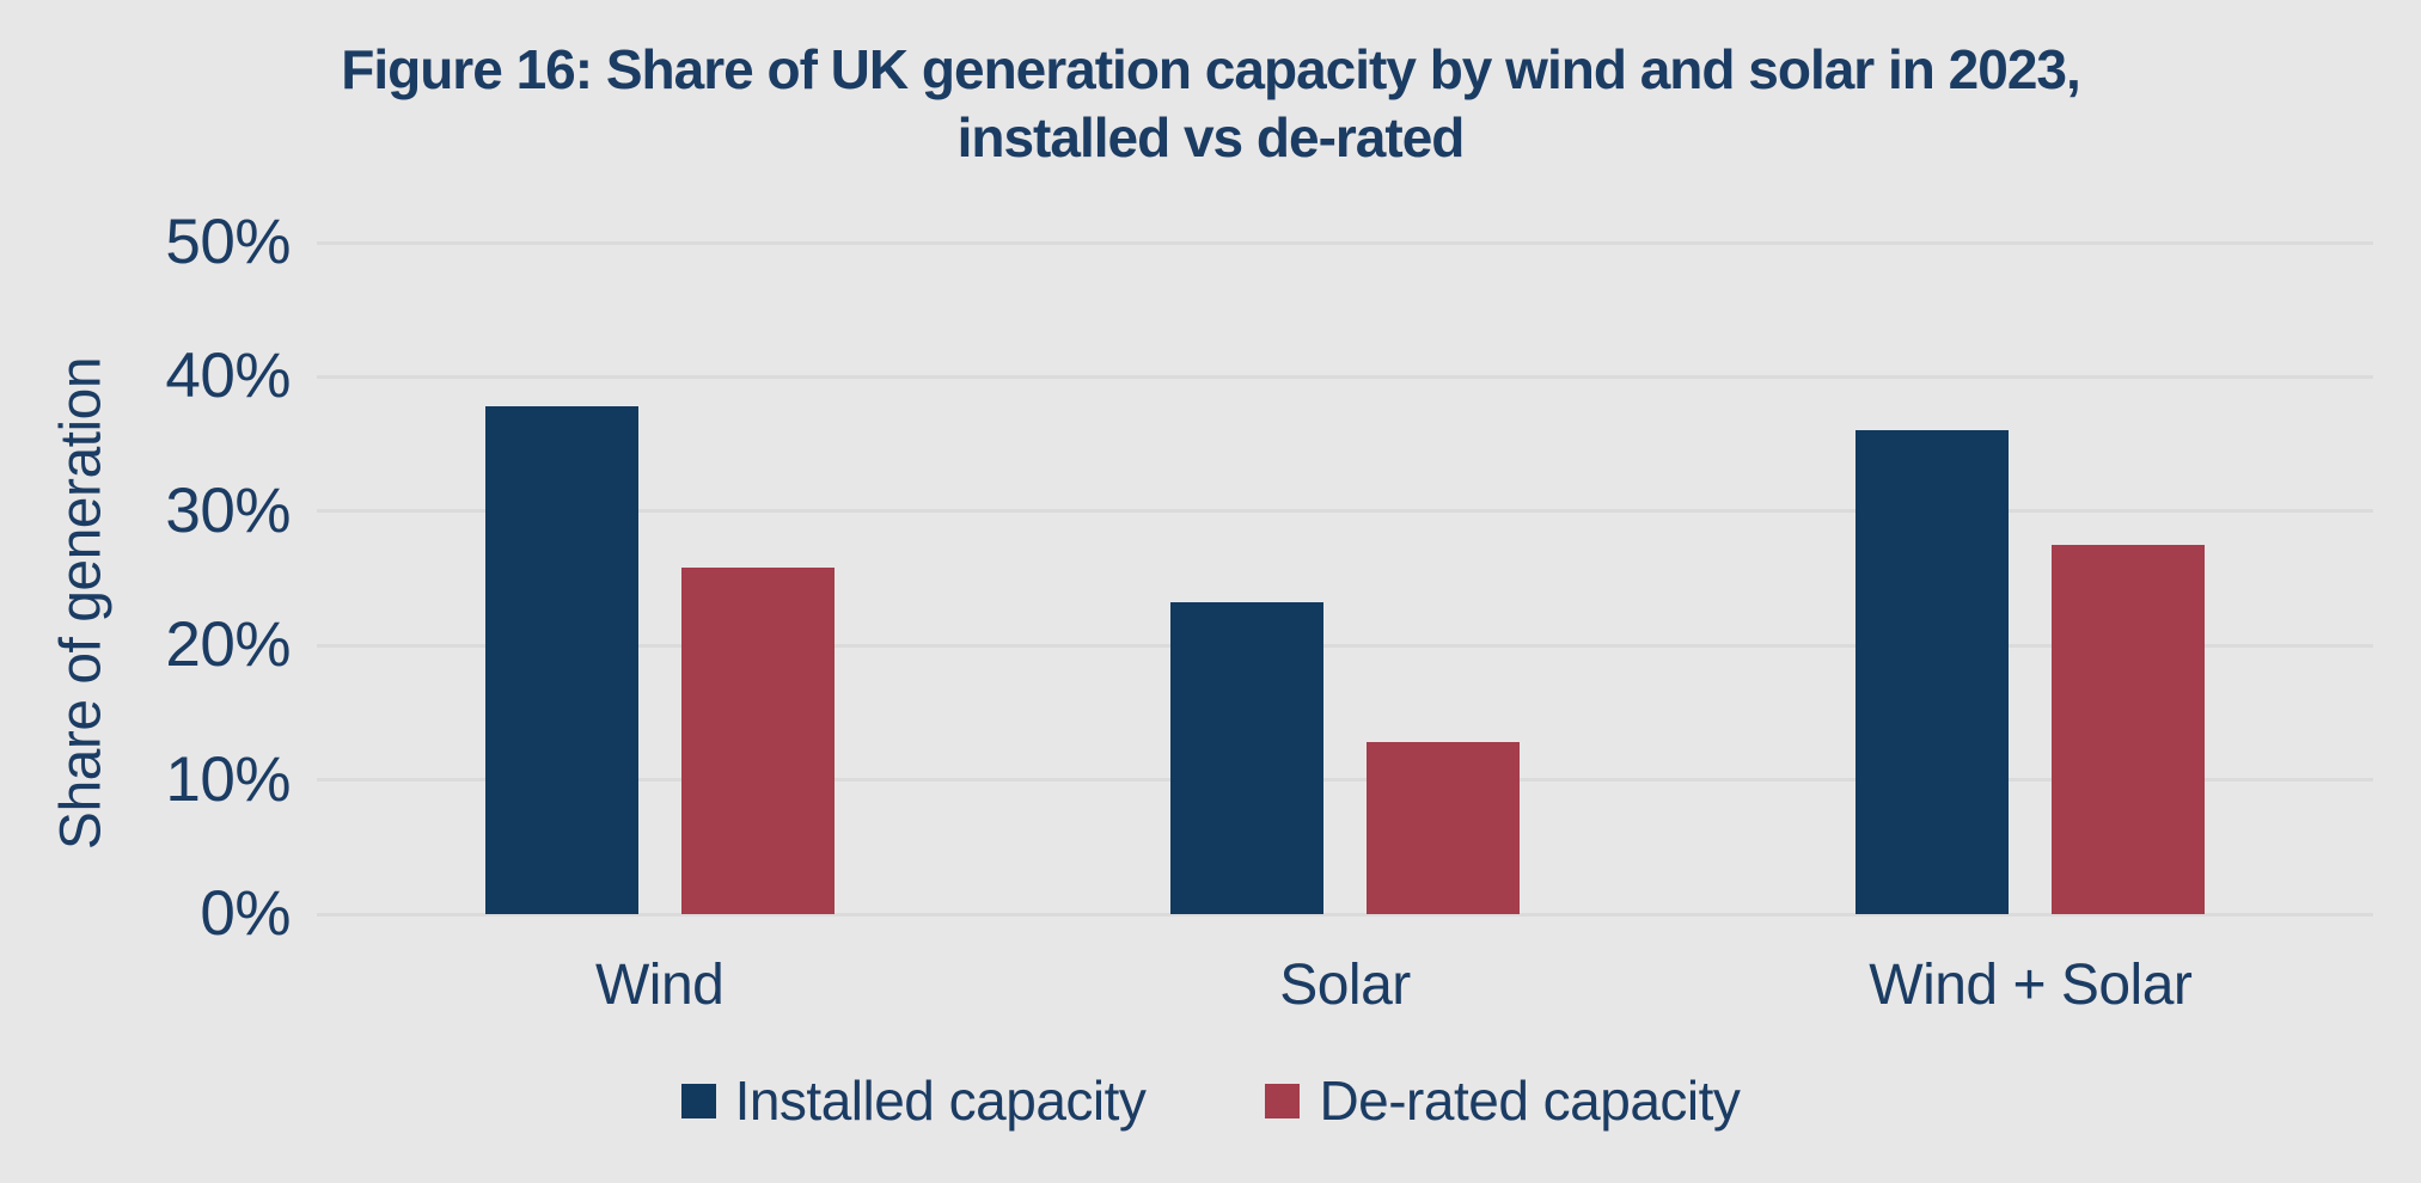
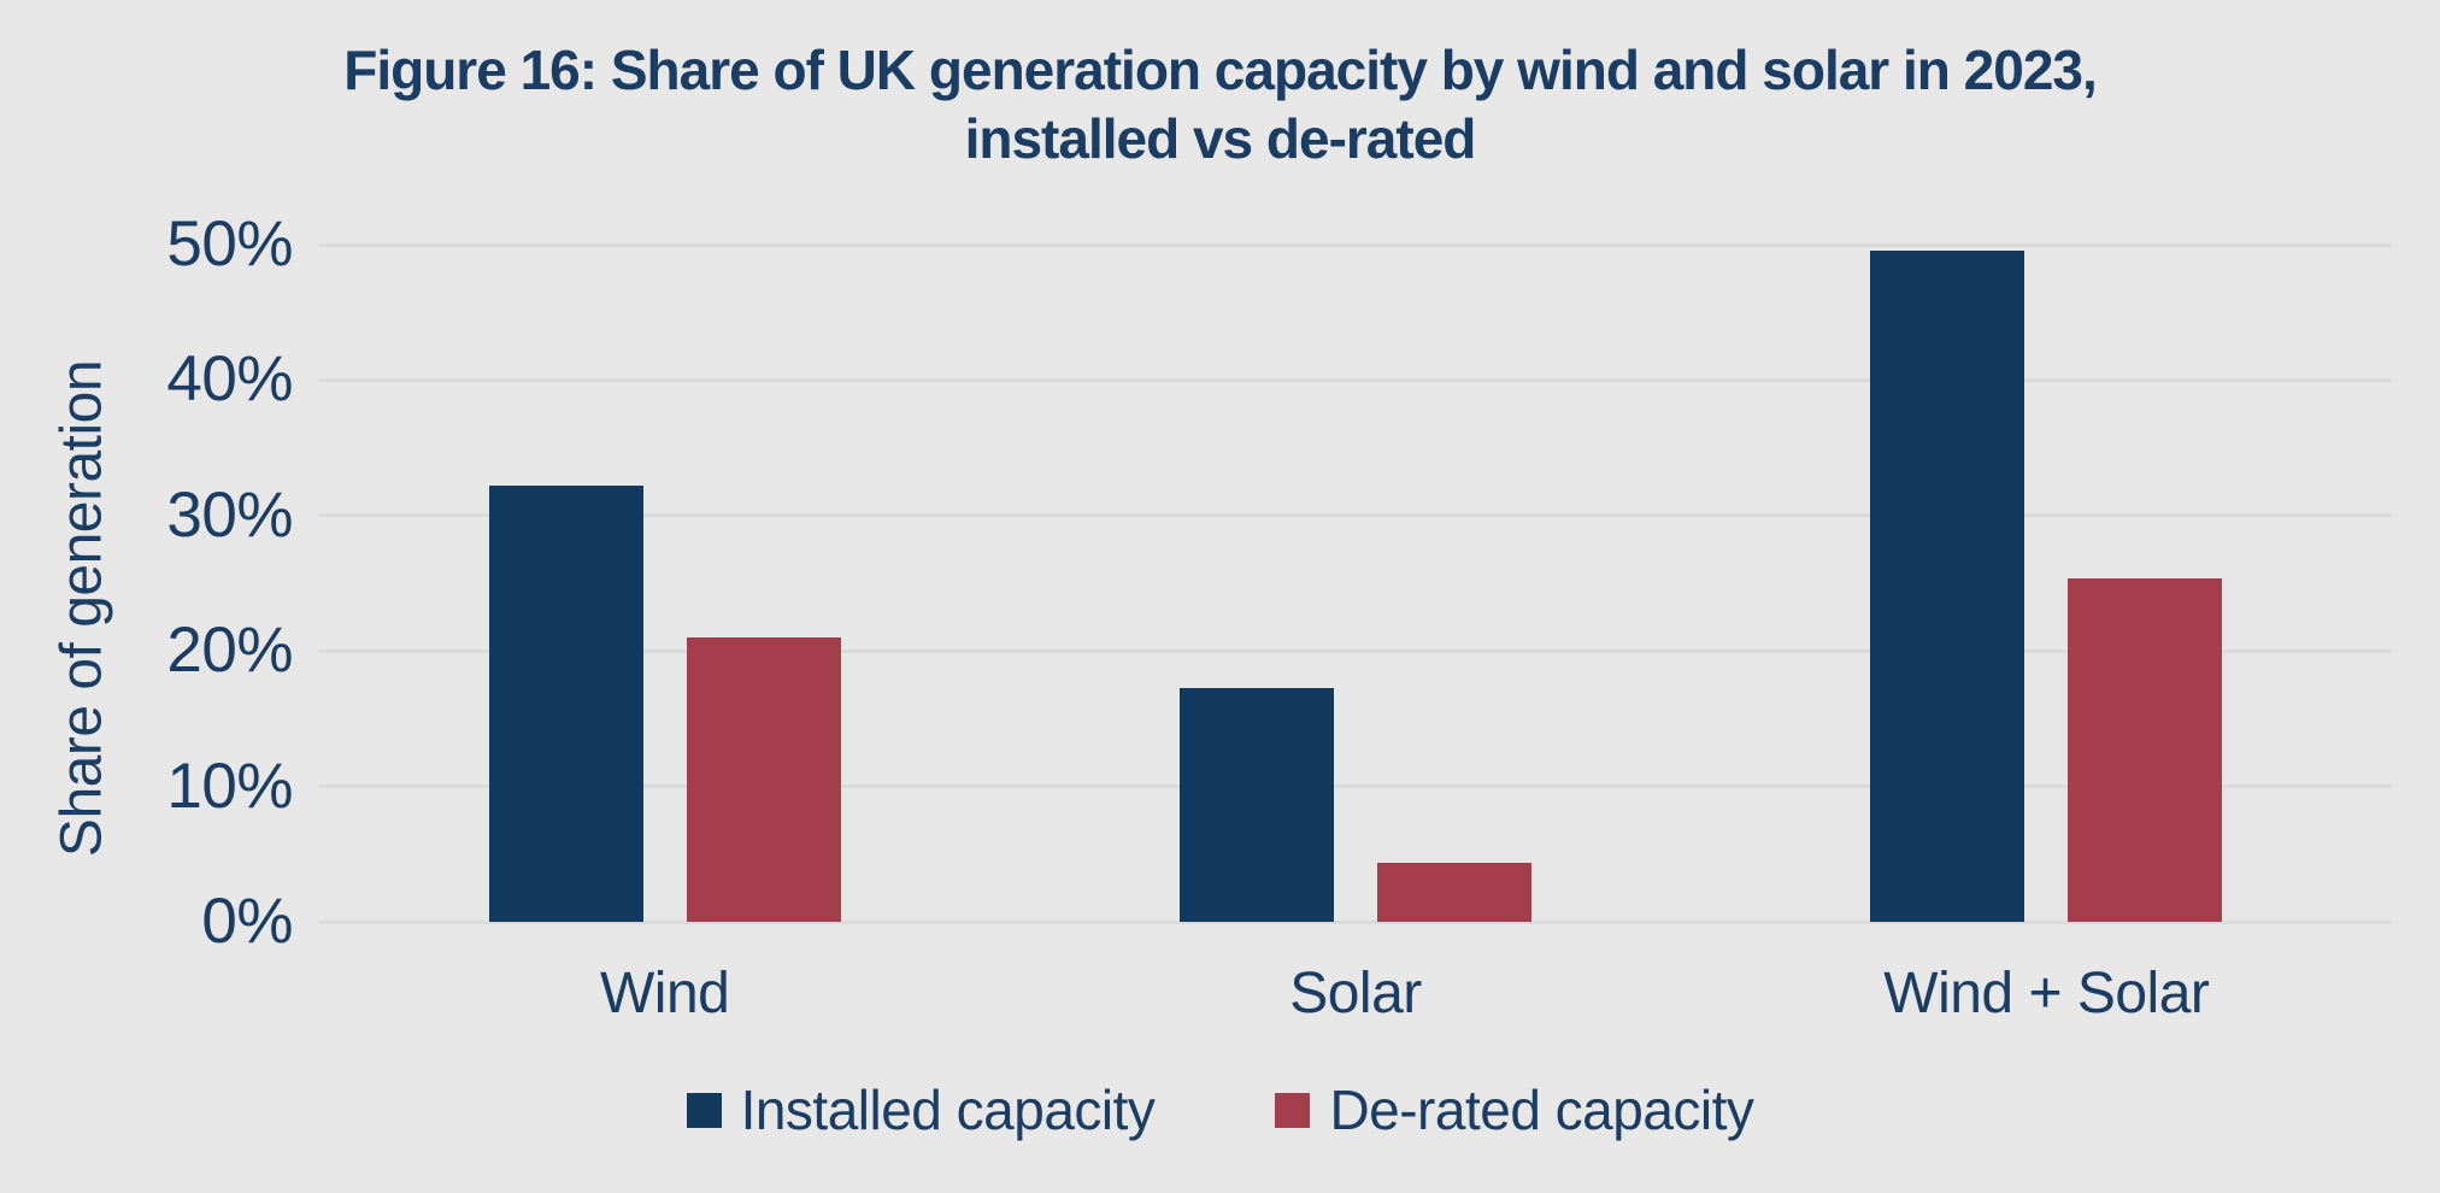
Installed capacity/Wind: 37.8% -> 32.2%
De-rated capacity/Wind: 25.8% -> 21.0%
Installed capacity/Solar: 23.2% -> 17.3%
De-rated capacity/Solar: 12.8% -> 4.4%
Installed capacity/Wind + Solar: 36.0% -> 49.6%
De-rated capacity/Wind + Solar: 27.5% -> 25.4%
